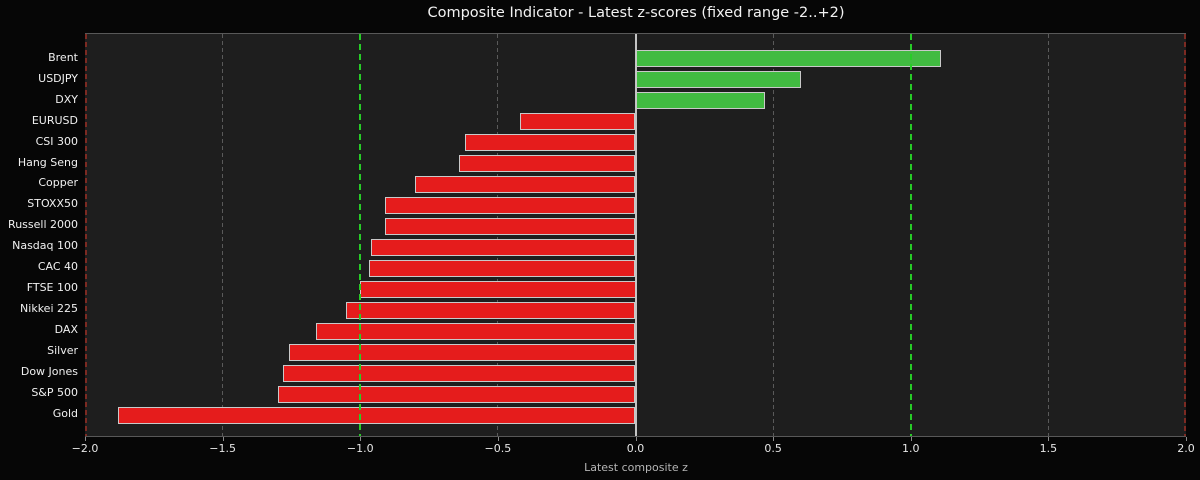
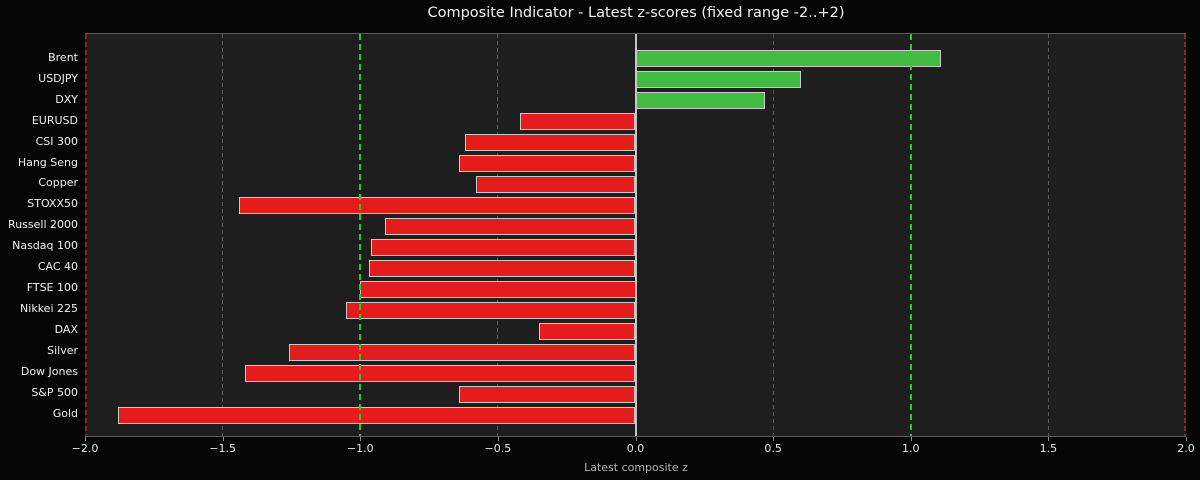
Copper: -0.80 -> -0.58
STOXX50: -0.91 -> -1.44
DAX: -1.16 -> -0.35
Dow Jones: -1.28 -> -1.42
S&P 500: -1.30 -> -0.64
